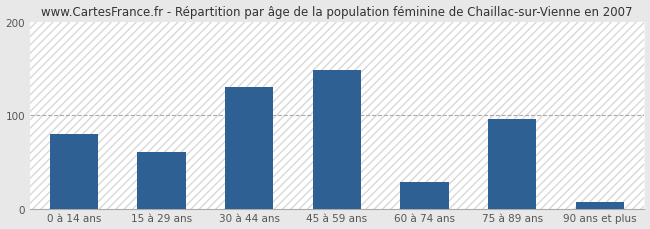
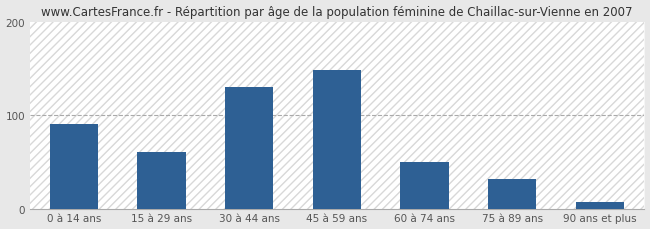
0 à 14 ans: 80 -> 90
60 à 74 ans: 28 -> 50
75 à 89 ans: 96 -> 32
